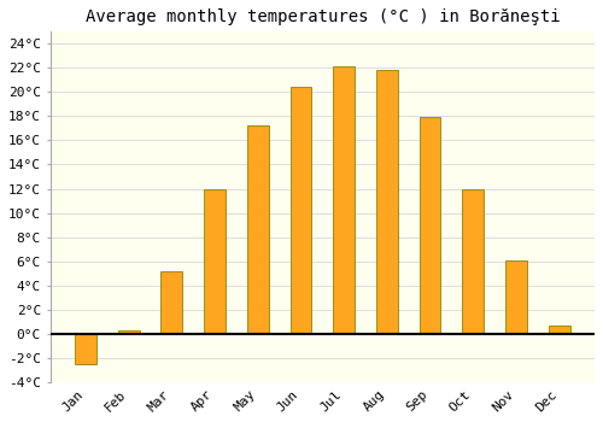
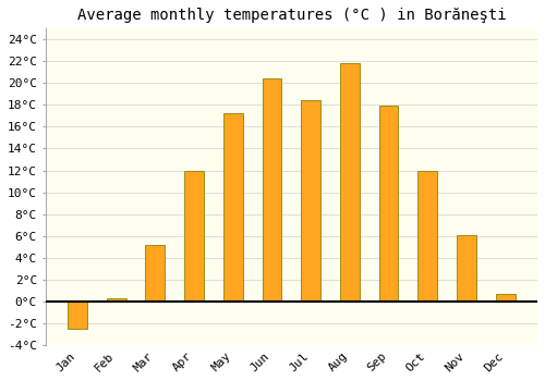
Jul: 22.1°C -> 18.4°C
